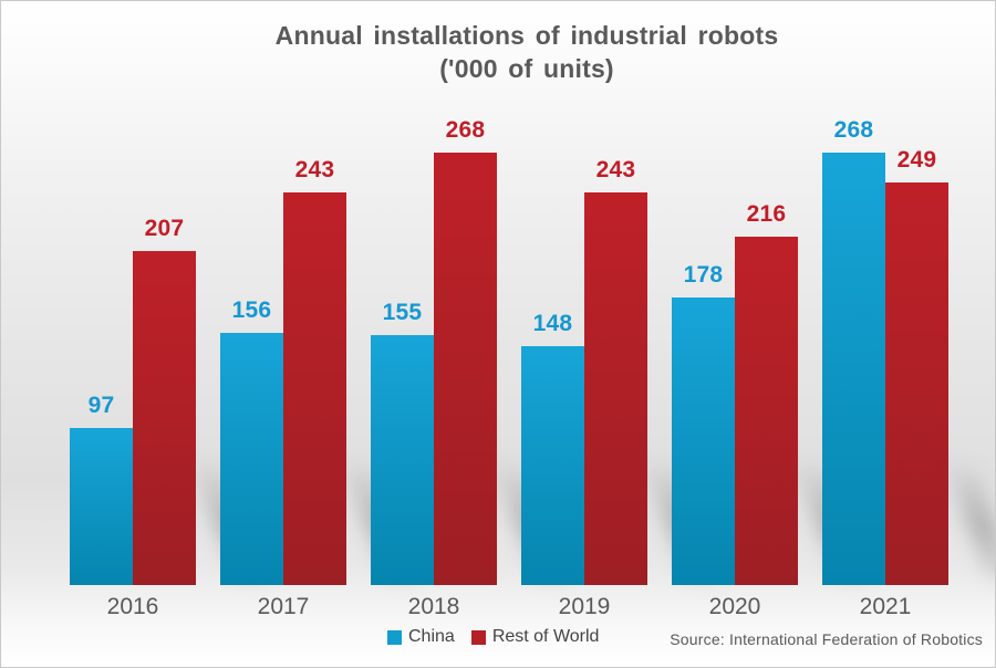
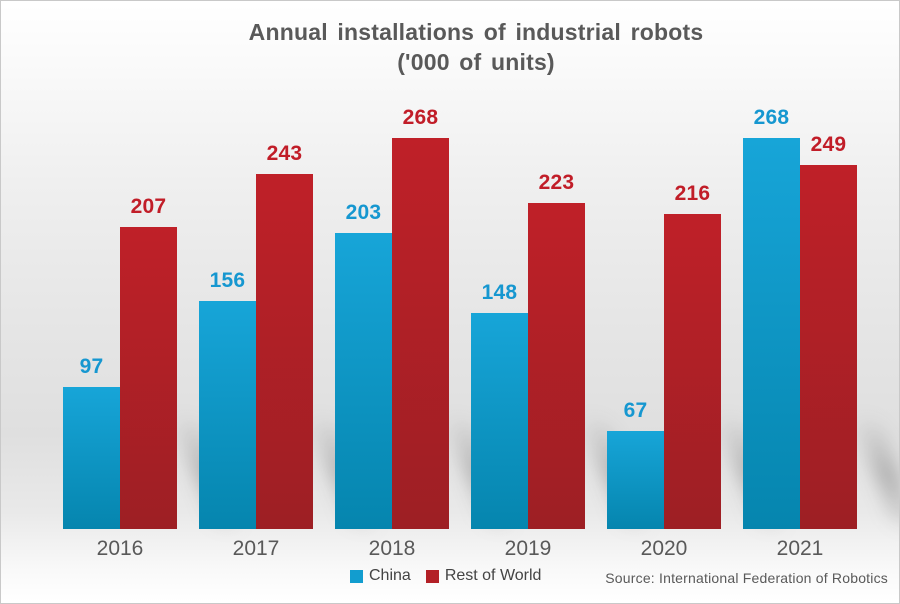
China/2018: 155 -> 203
Rest of World/2019: 243 -> 223
China/2020: 178 -> 67
